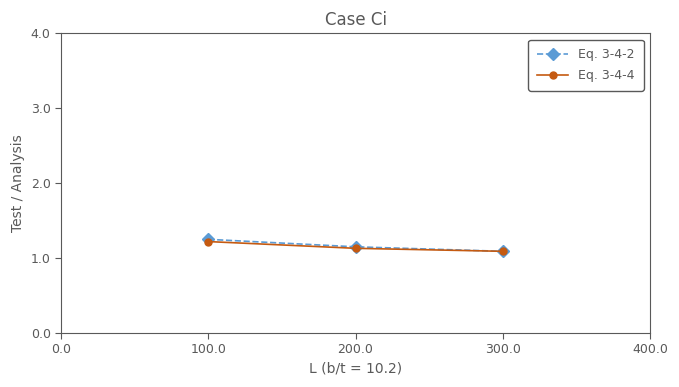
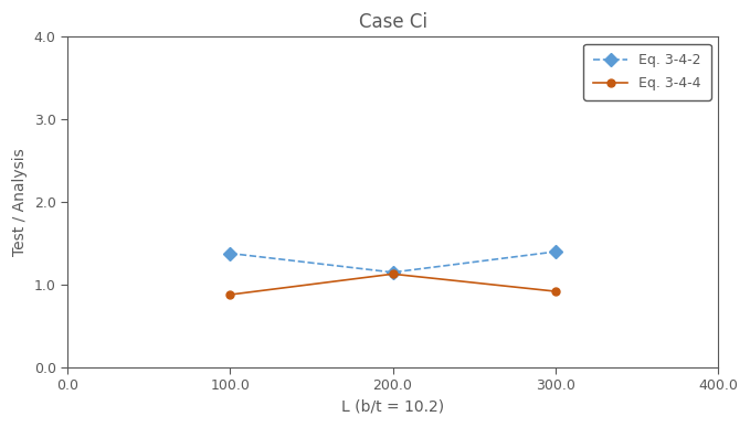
Eq. 3-4-2/100.0: 1.25 -> 1.38
Eq. 3-4-4/100.0: 1.22 -> 0.88
Eq. 3-4-2/300.0: 1.09 -> 1.40
Eq. 3-4-4/300.0: 1.09 -> 0.92
